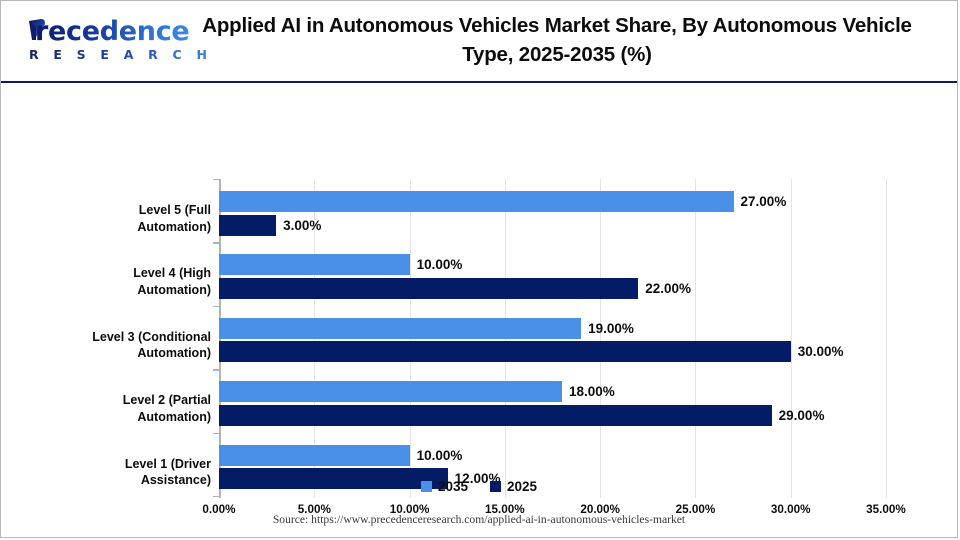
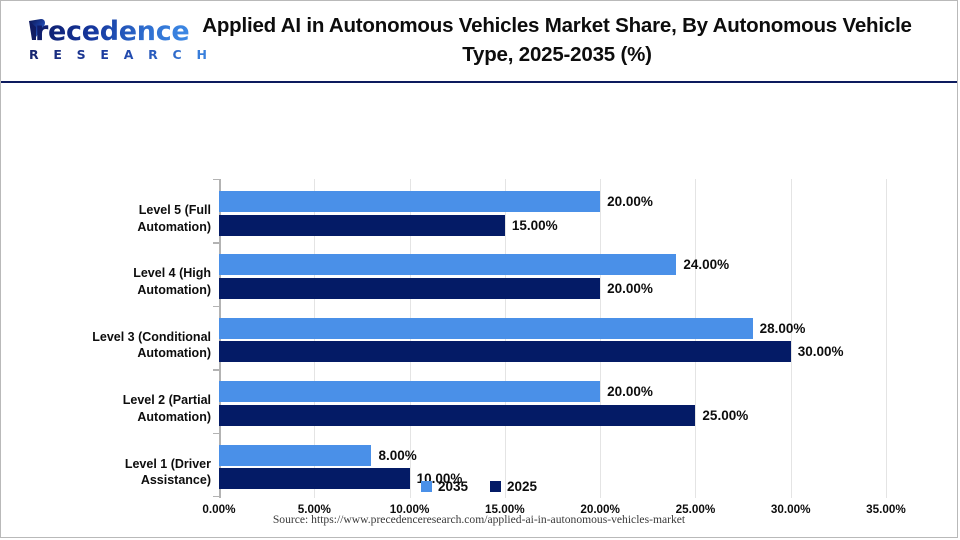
2035/Level 5 (Full Automation): 27.00% -> 20.00%
2025/Level 5 (Full Automation): 3.00% -> 15.00%
2035/Level 4 (High Automation): 10.00% -> 24.00%
2025/Level 4 (High Automation): 22.00% -> 20.00%
2035/Level 3 (Conditional Automation): 19.00% -> 28.00%
2035/Level 2 (Partial Automation): 18.00% -> 20.00%
2025/Level 2 (Partial Automation): 29.00% -> 25.00%
2035/Level 1 (Driver Assistance): 10.00% -> 8.00%
2025/Level 1 (Driver Assistance): 12.00% -> 10.00%
